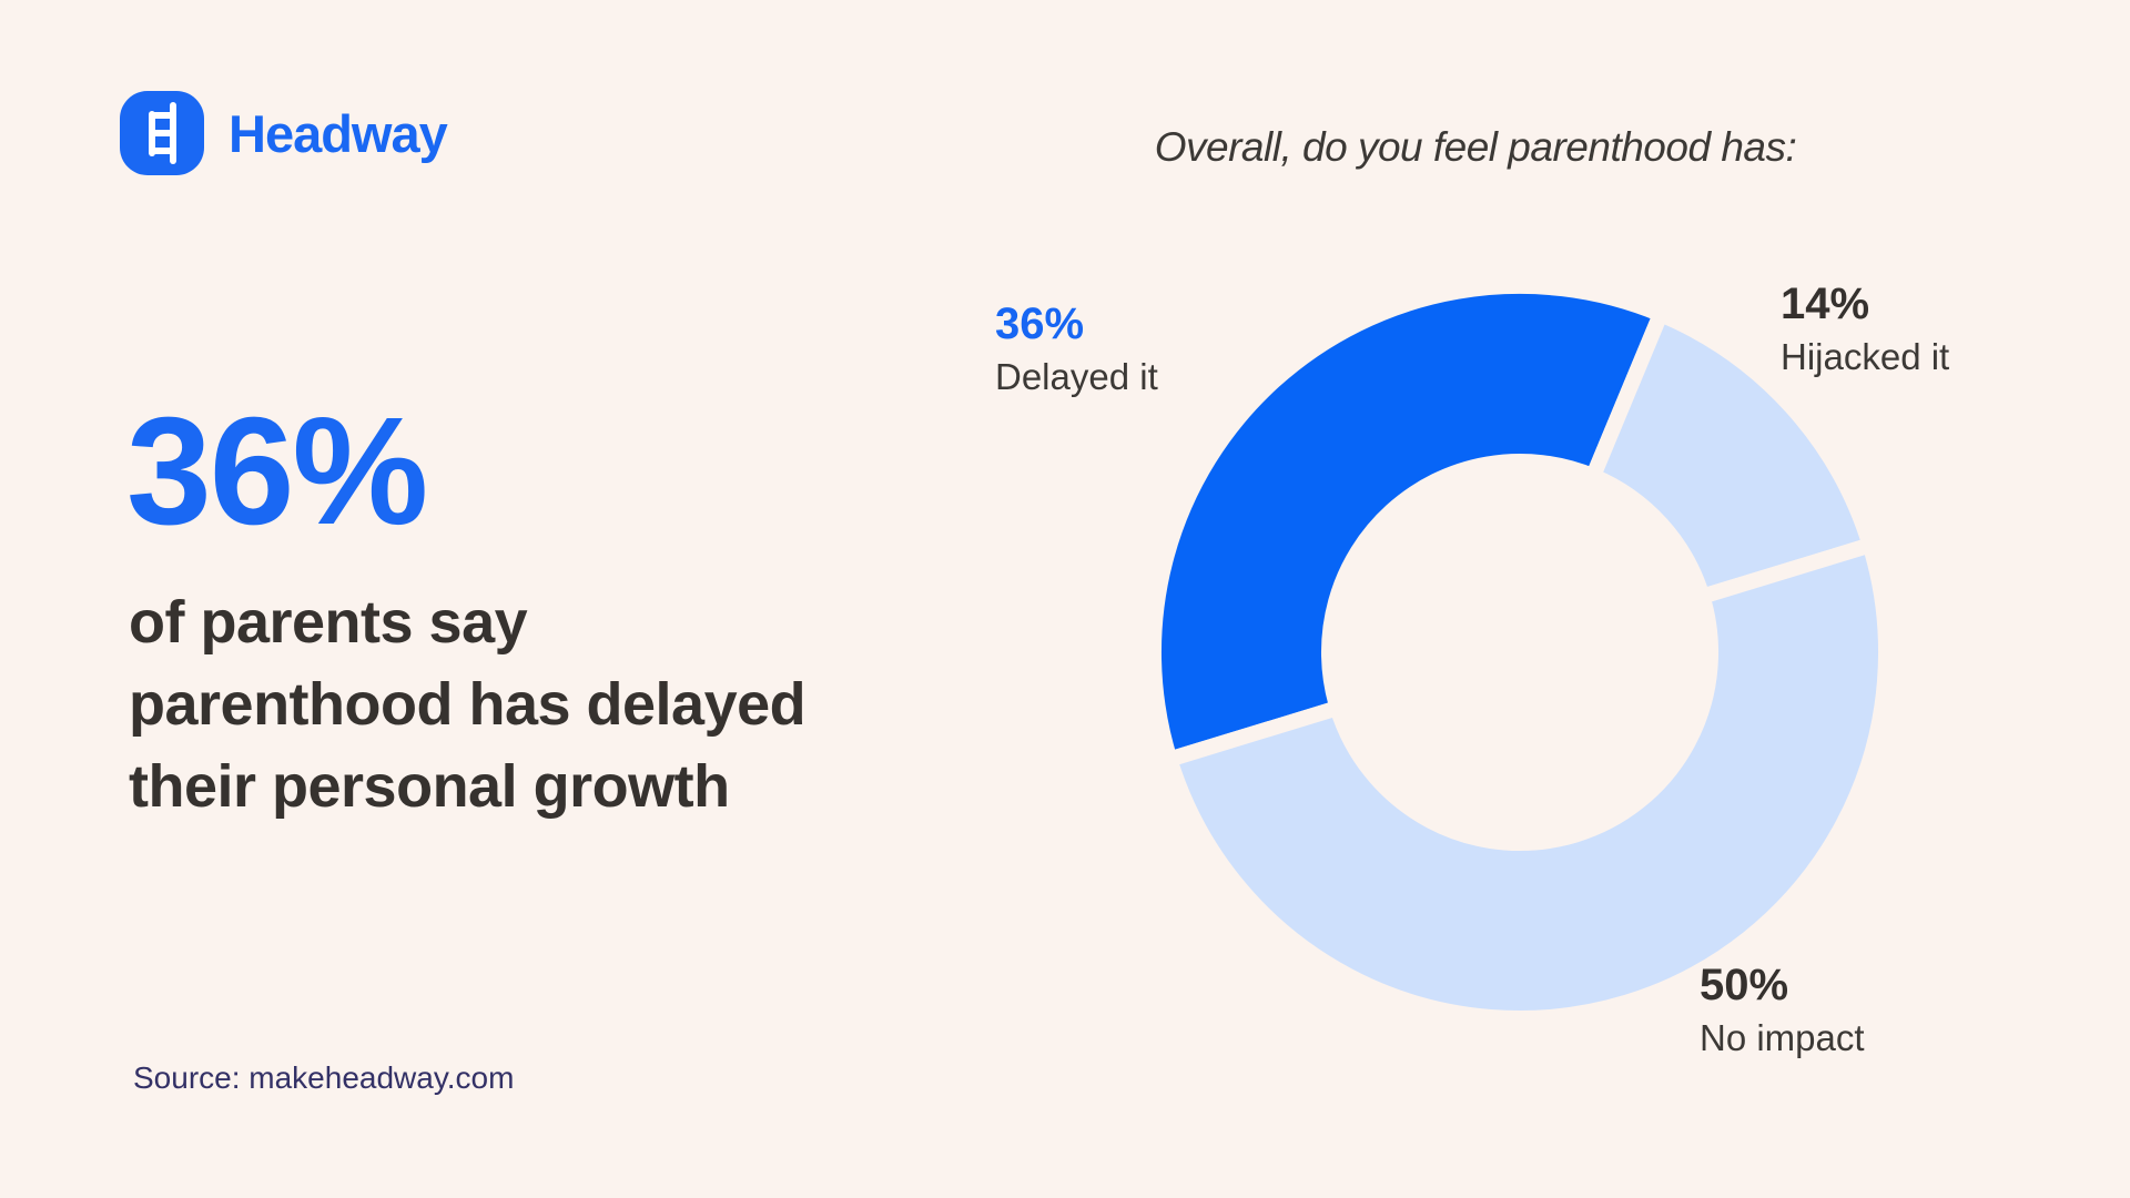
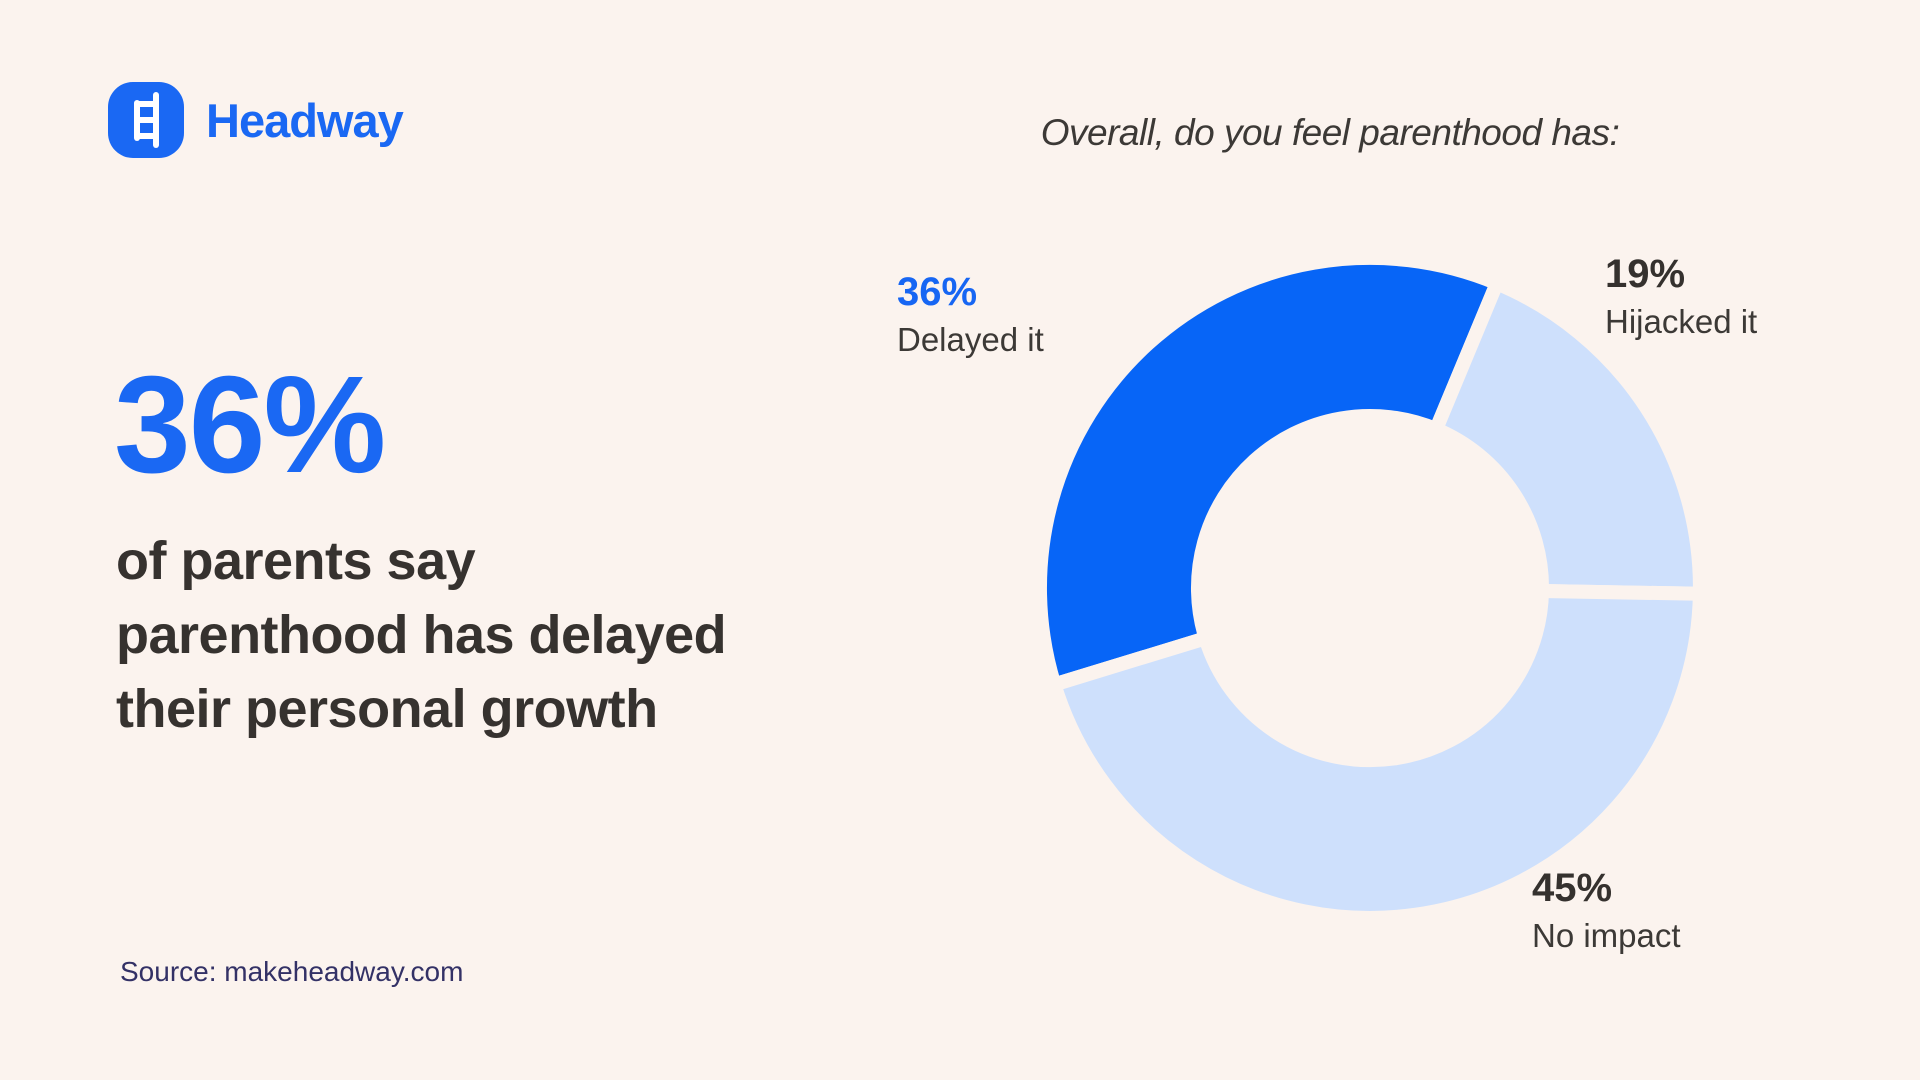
Hijacked it: 14% -> 19%
No impact: 50% -> 45%
